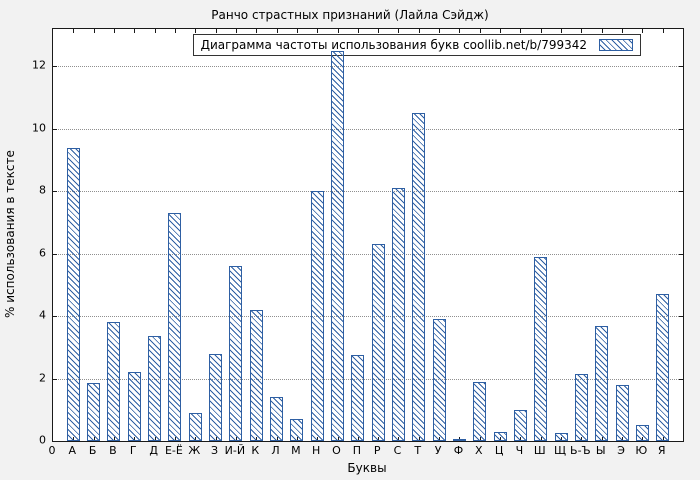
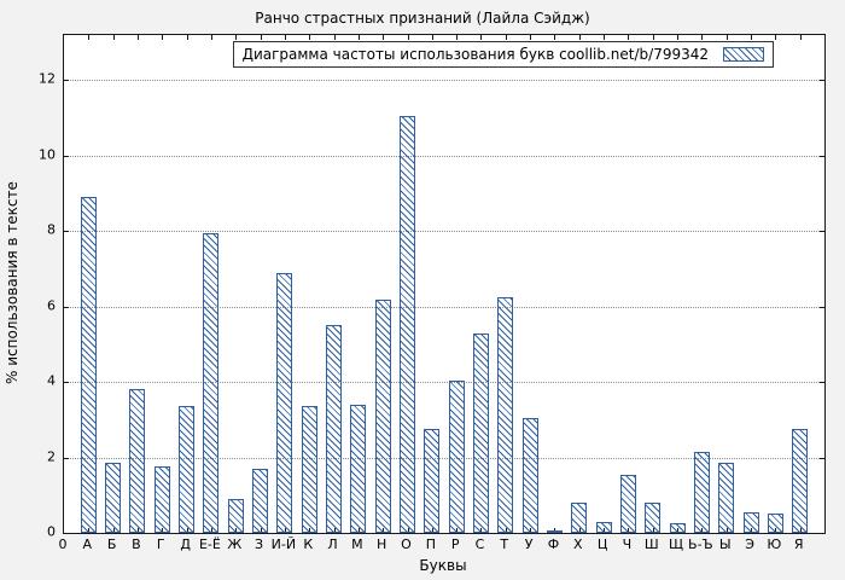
А: 9.4 -> 8.9
Г: 2.2 -> 1.8
Е-Ё: 7.3 -> 8.0
З: 2.8 -> 1.7
И-Й: 5.6 -> 6.9
К: 4.2 -> 3.4
Л: 1.4 -> 5.5
М: 0.7 -> 3.4
Н: 8.0 -> 6.2
О: 12.5 -> 11.1
Р: 6.3 -> 4.0
С: 8.1 -> 5.3
Т: 10.5 -> 6.2
У: 3.9 -> 3.0
Х: 1.9 -> 0.8
Ч: 1.0 -> 1.6
Ш: 5.9 -> 0.8
Ы: 3.7 -> 1.9
Э: 1.8 -> 0.6
Я: 4.7 -> 2.8
